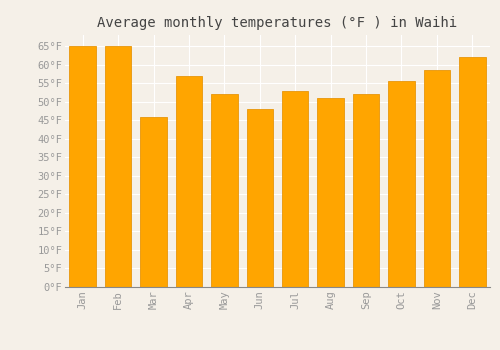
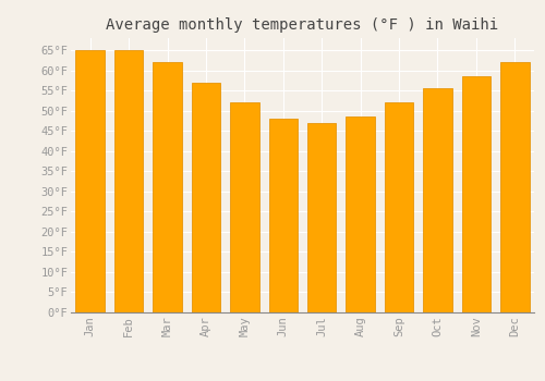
Mar: 46.0°F -> 62.0°F
Jul: 53.0°F -> 47.0°F
Aug: 51.0°F -> 48.5°F
